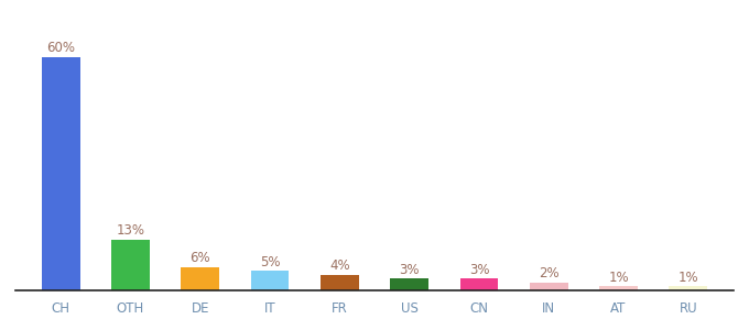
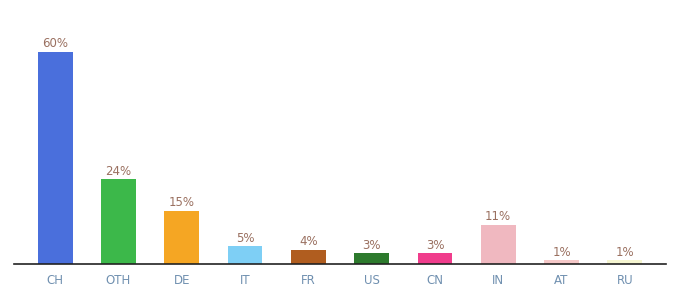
OTH: 13% -> 24%
DE: 6% -> 15%
IN: 2% -> 11%
